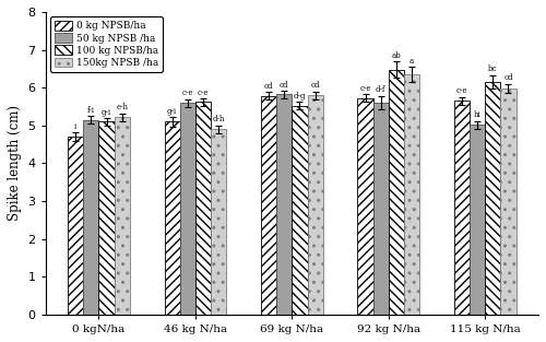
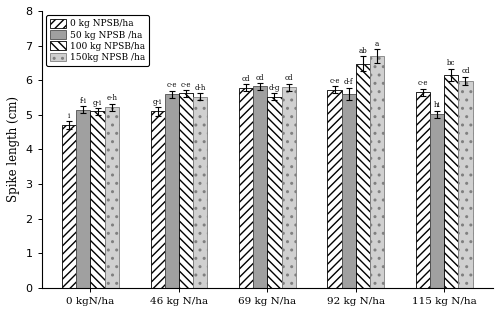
150kg NPSB /ha/46 kg N/ha: 4.90 -> 5.52
150kg NPSB /ha/92 kg N/ha: 6.35 -> 6.70
